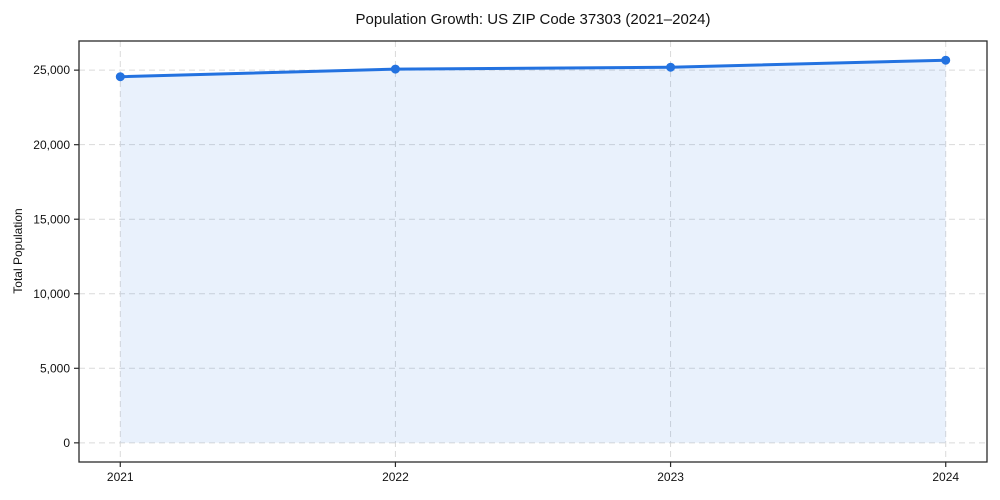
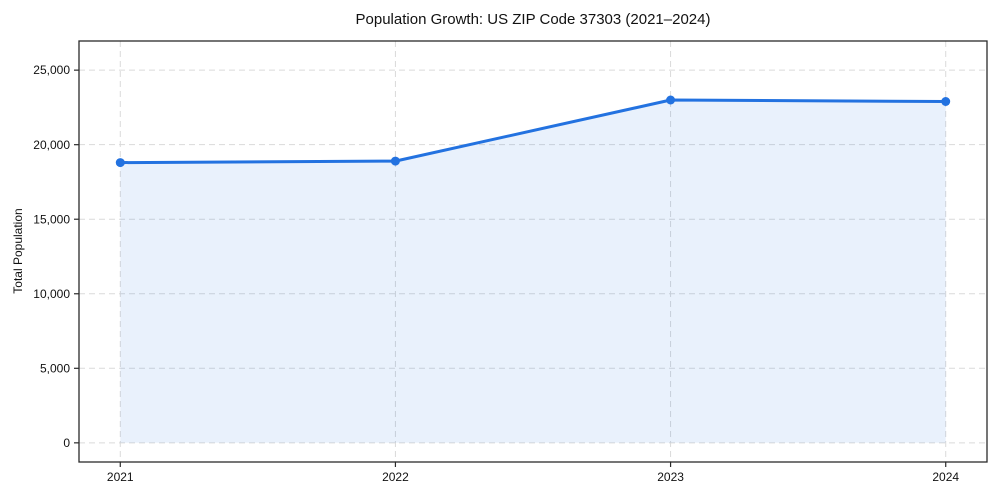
2021: 24600 -> 18800
2022: 25100 -> 18900
2023: 25200 -> 23000
2024: 25700 -> 22900
